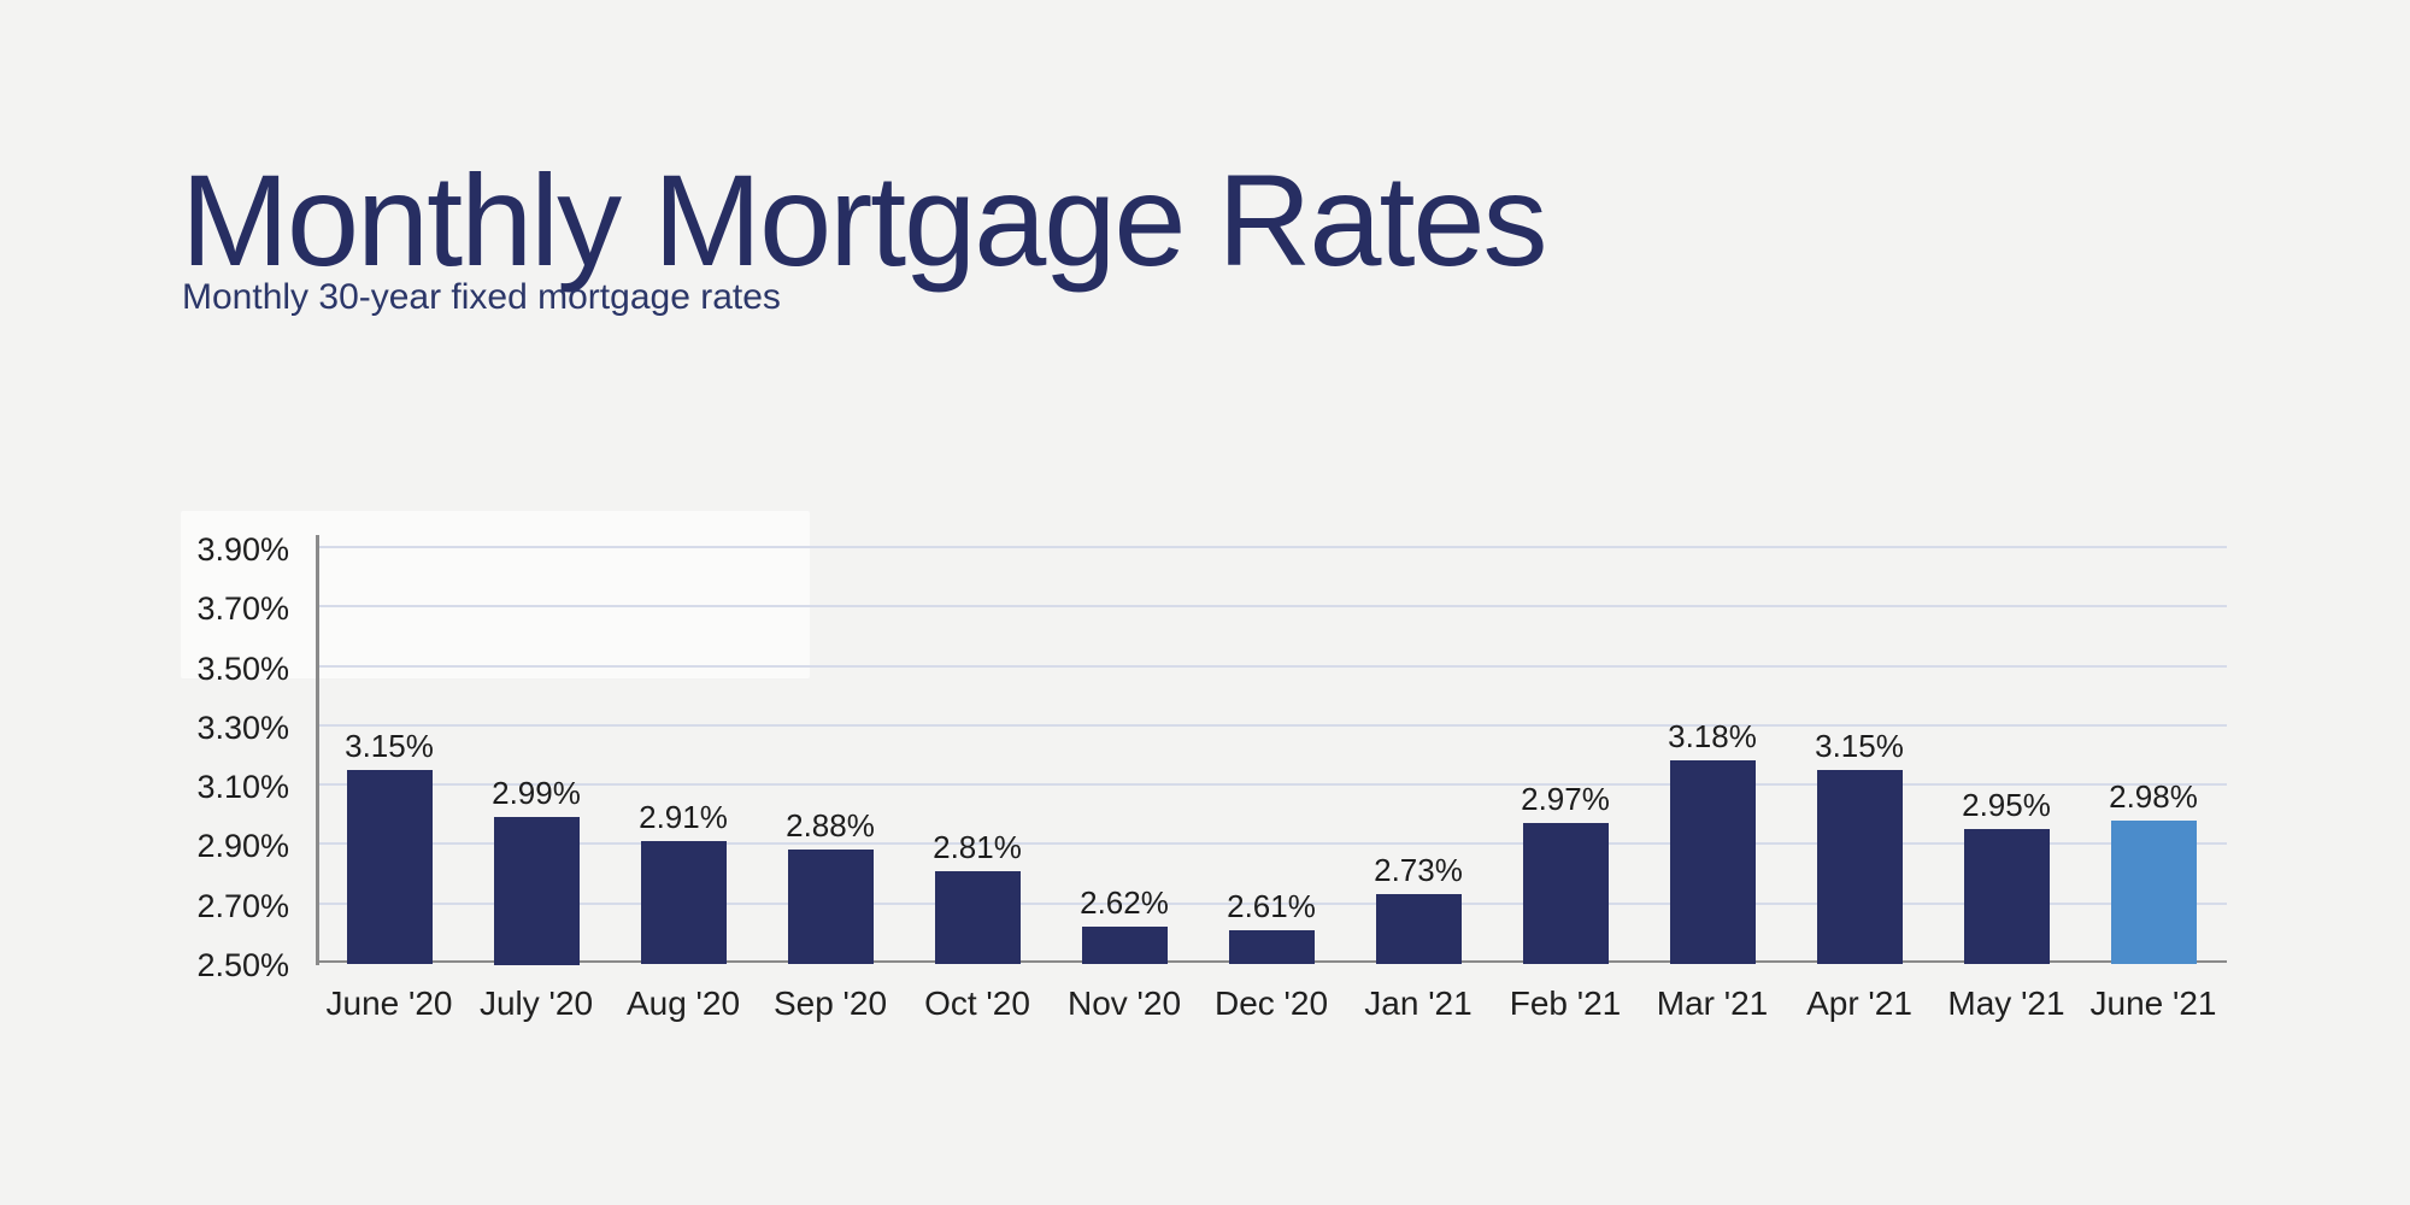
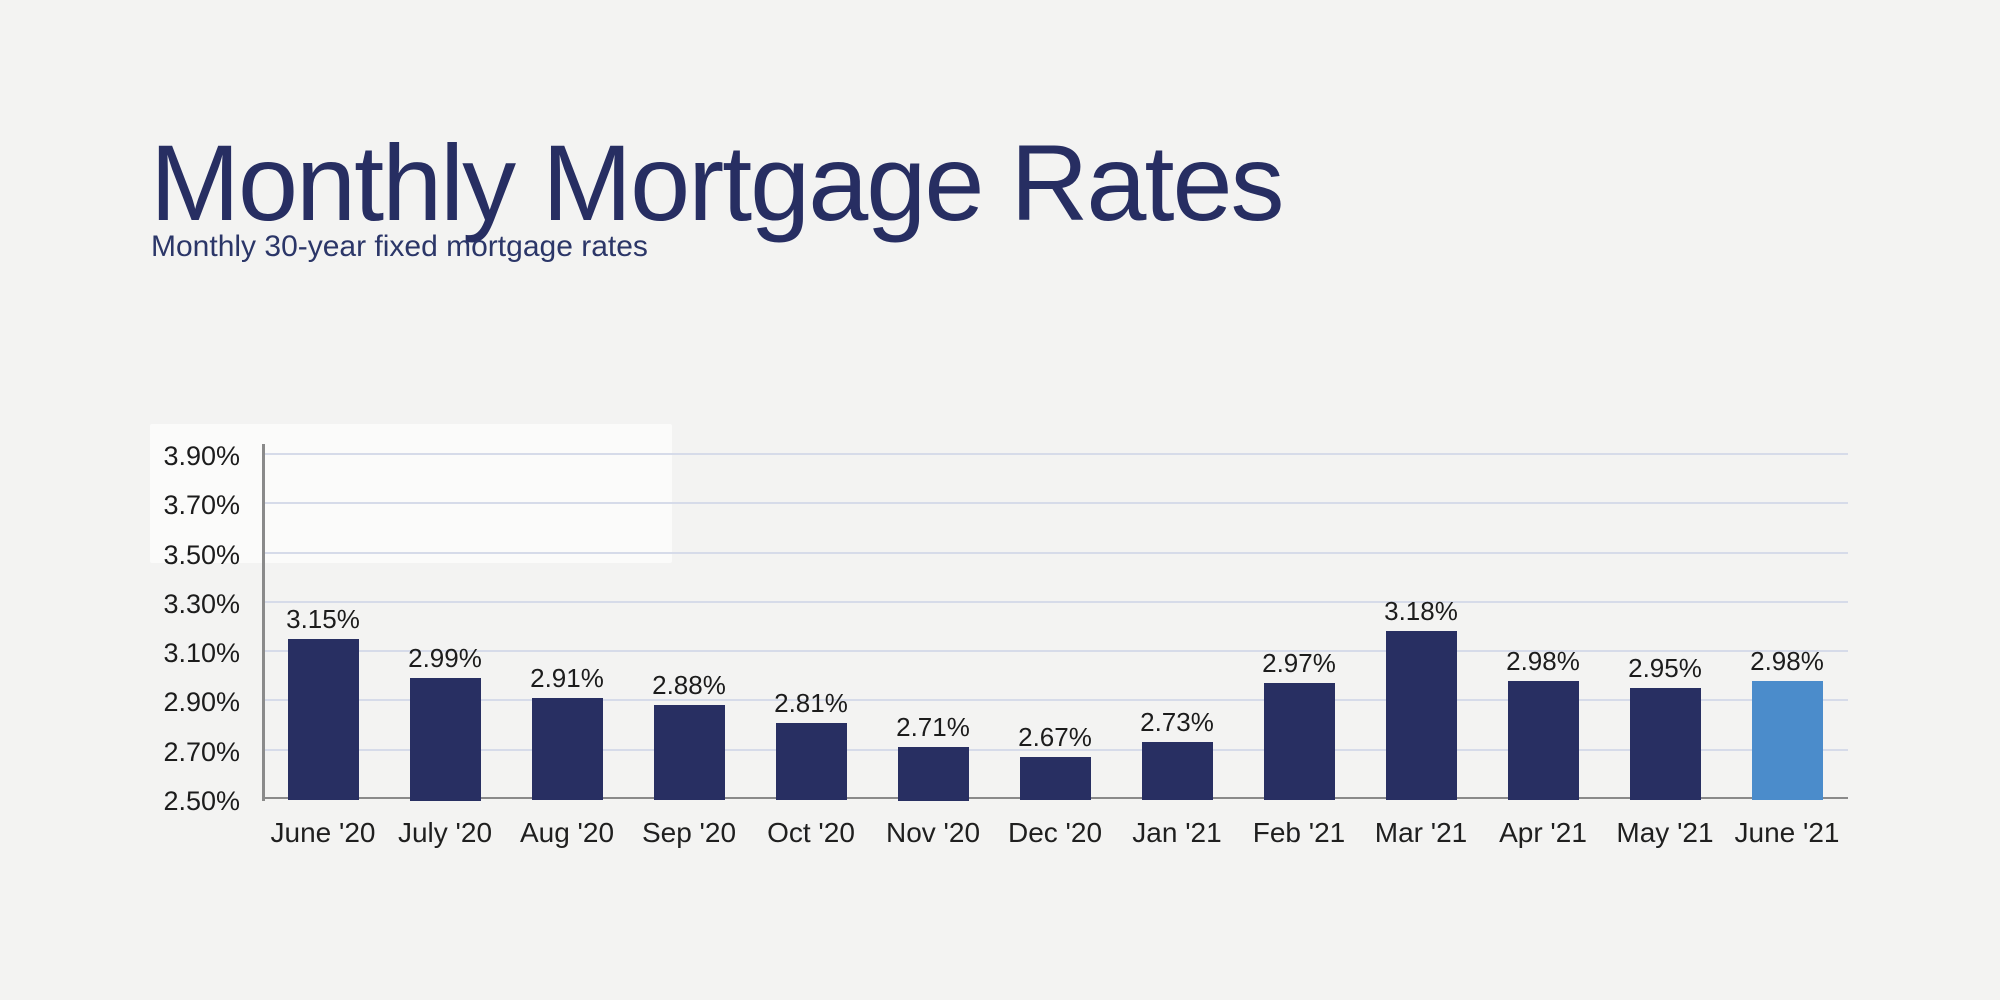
Nov '20: 2.62% -> 2.71%
Dec '20: 2.61% -> 2.67%
Apr '21: 3.15% -> 2.98%
